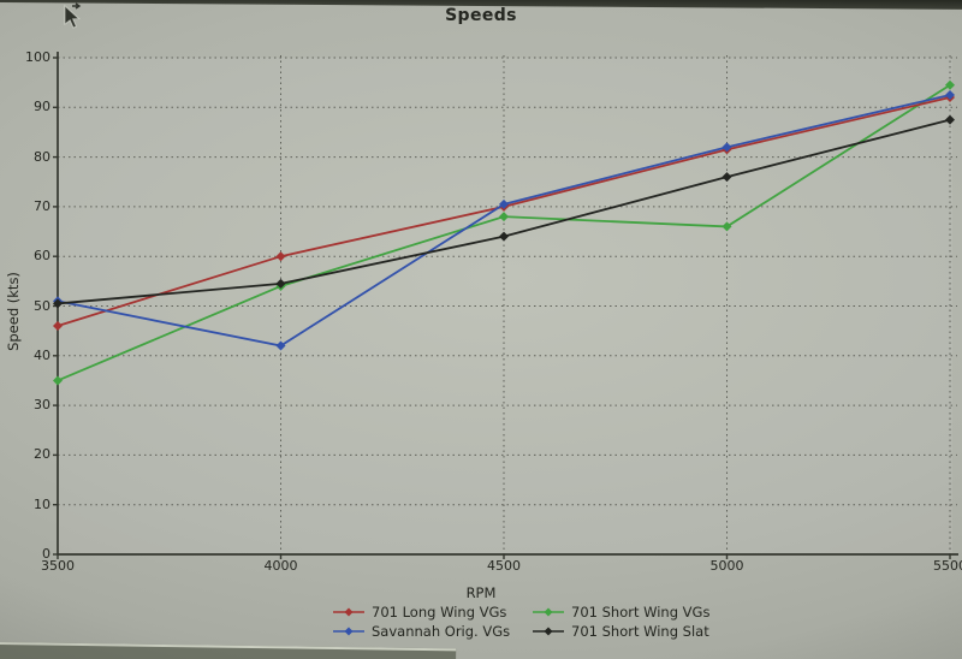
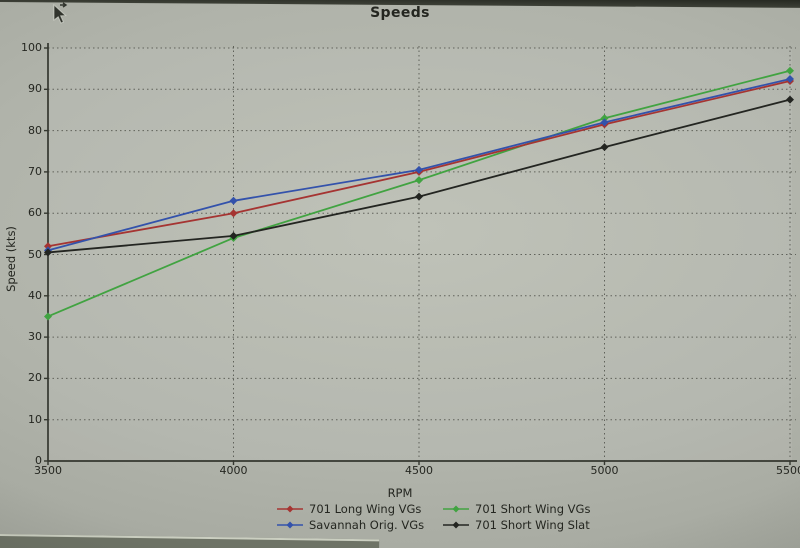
701 Long Wing VGs/3500: 46 -> 52
Savannah Orig. VGs/4000: 42 -> 63
701 Short Wing VGs/5000: 66 -> 83
